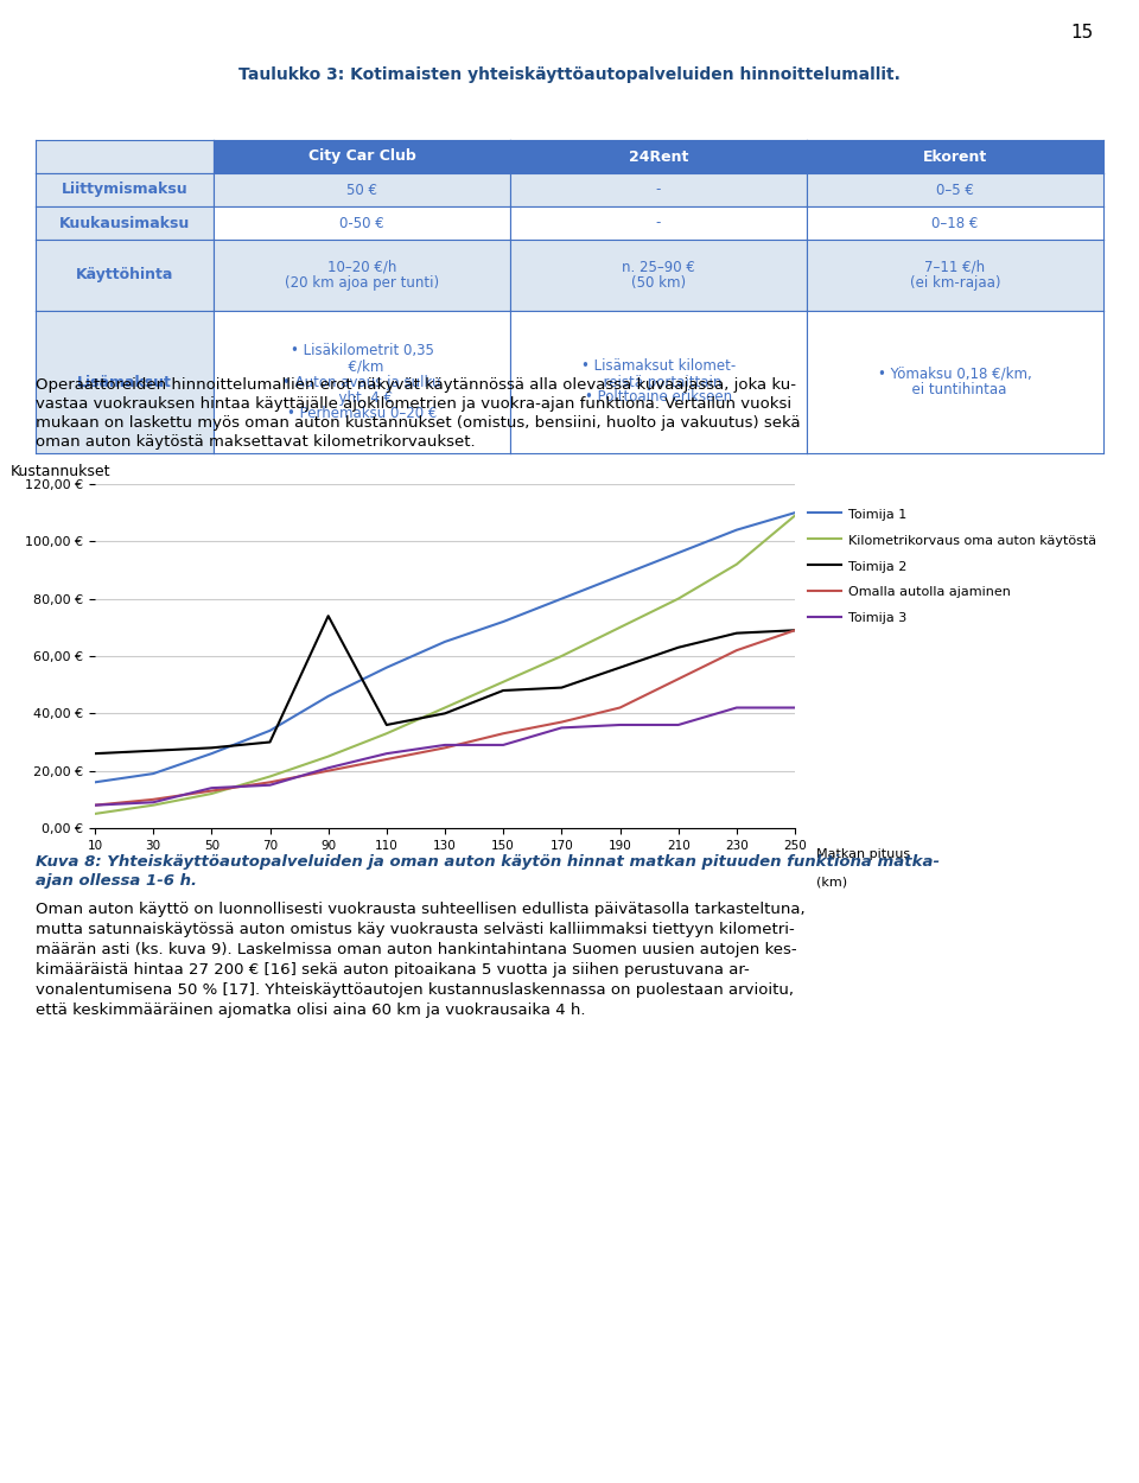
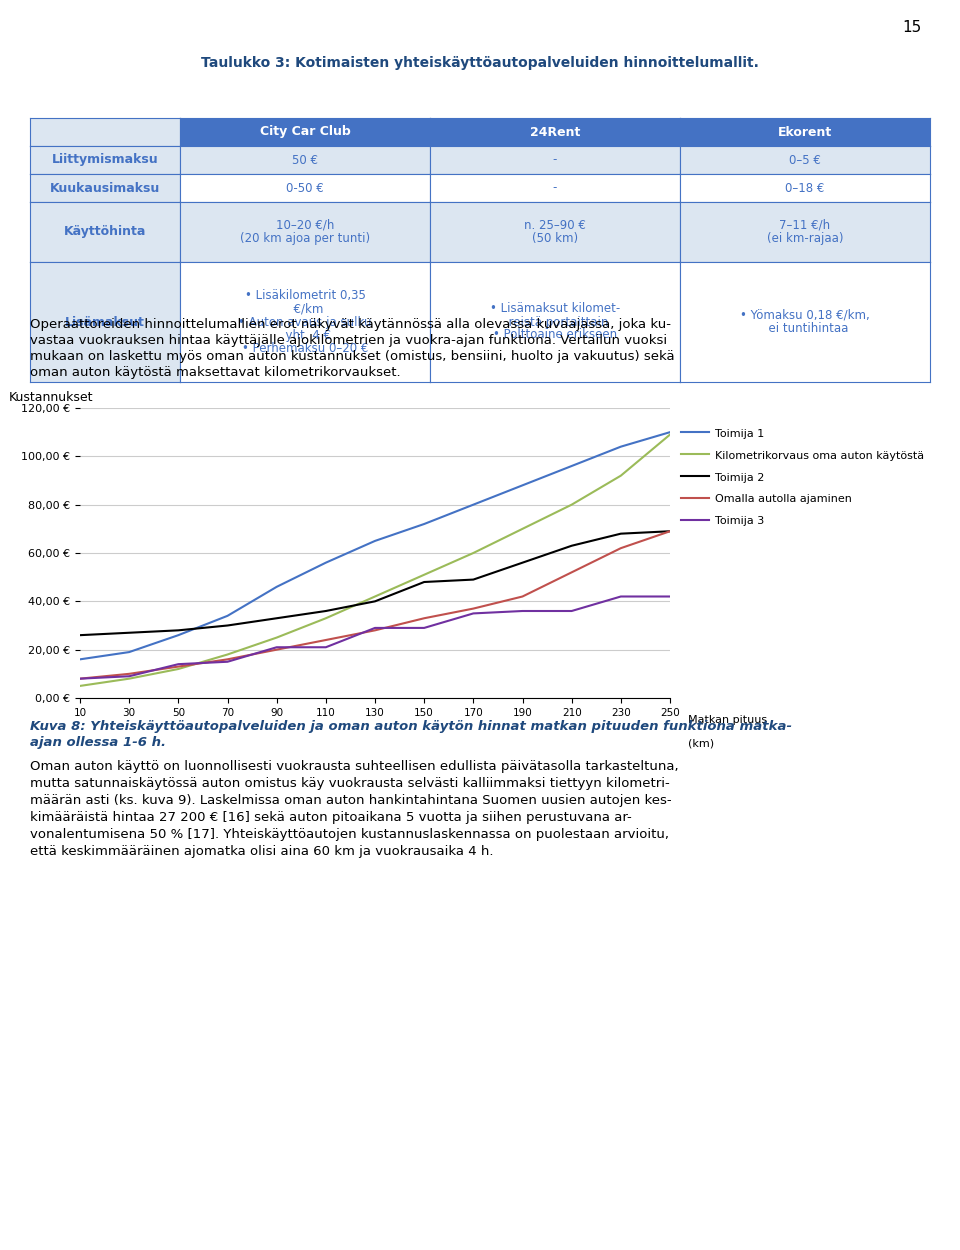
Toimija 2/90: 74 € -> 33 €
Toimija 3/110: 26 € -> 21 €
